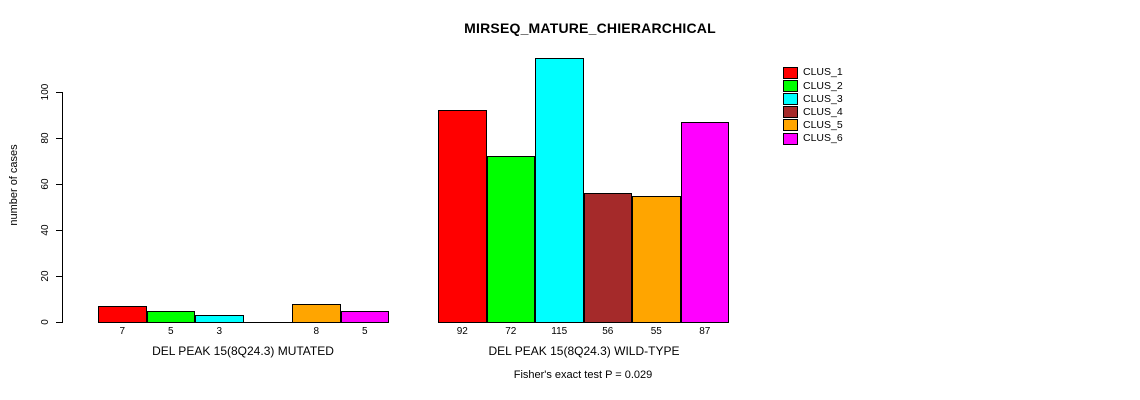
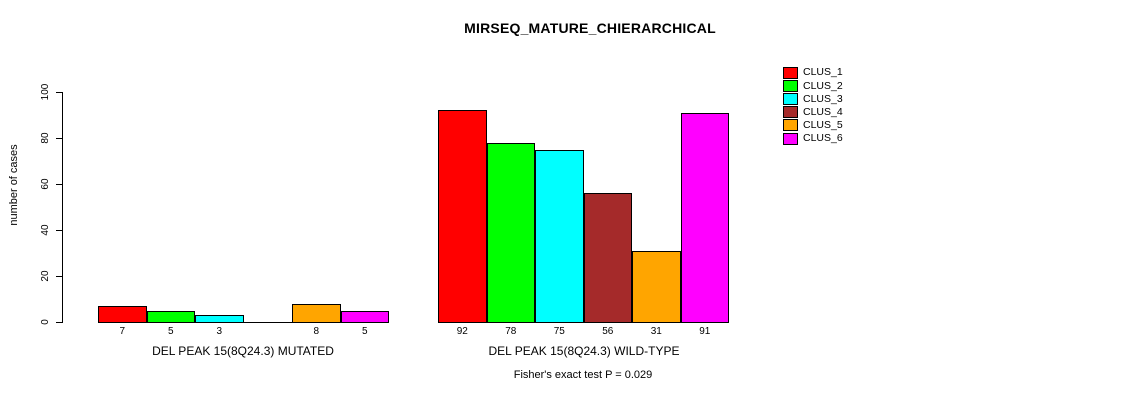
CLUS_2/DEL PEAK 15(8Q24.3) WILD-TYPE: 72 -> 78
CLUS_3/DEL PEAK 15(8Q24.3) WILD-TYPE: 115 -> 75
CLUS_5/DEL PEAK 15(8Q24.3) WILD-TYPE: 55 -> 31
CLUS_6/DEL PEAK 15(8Q24.3) WILD-TYPE: 87 -> 91
